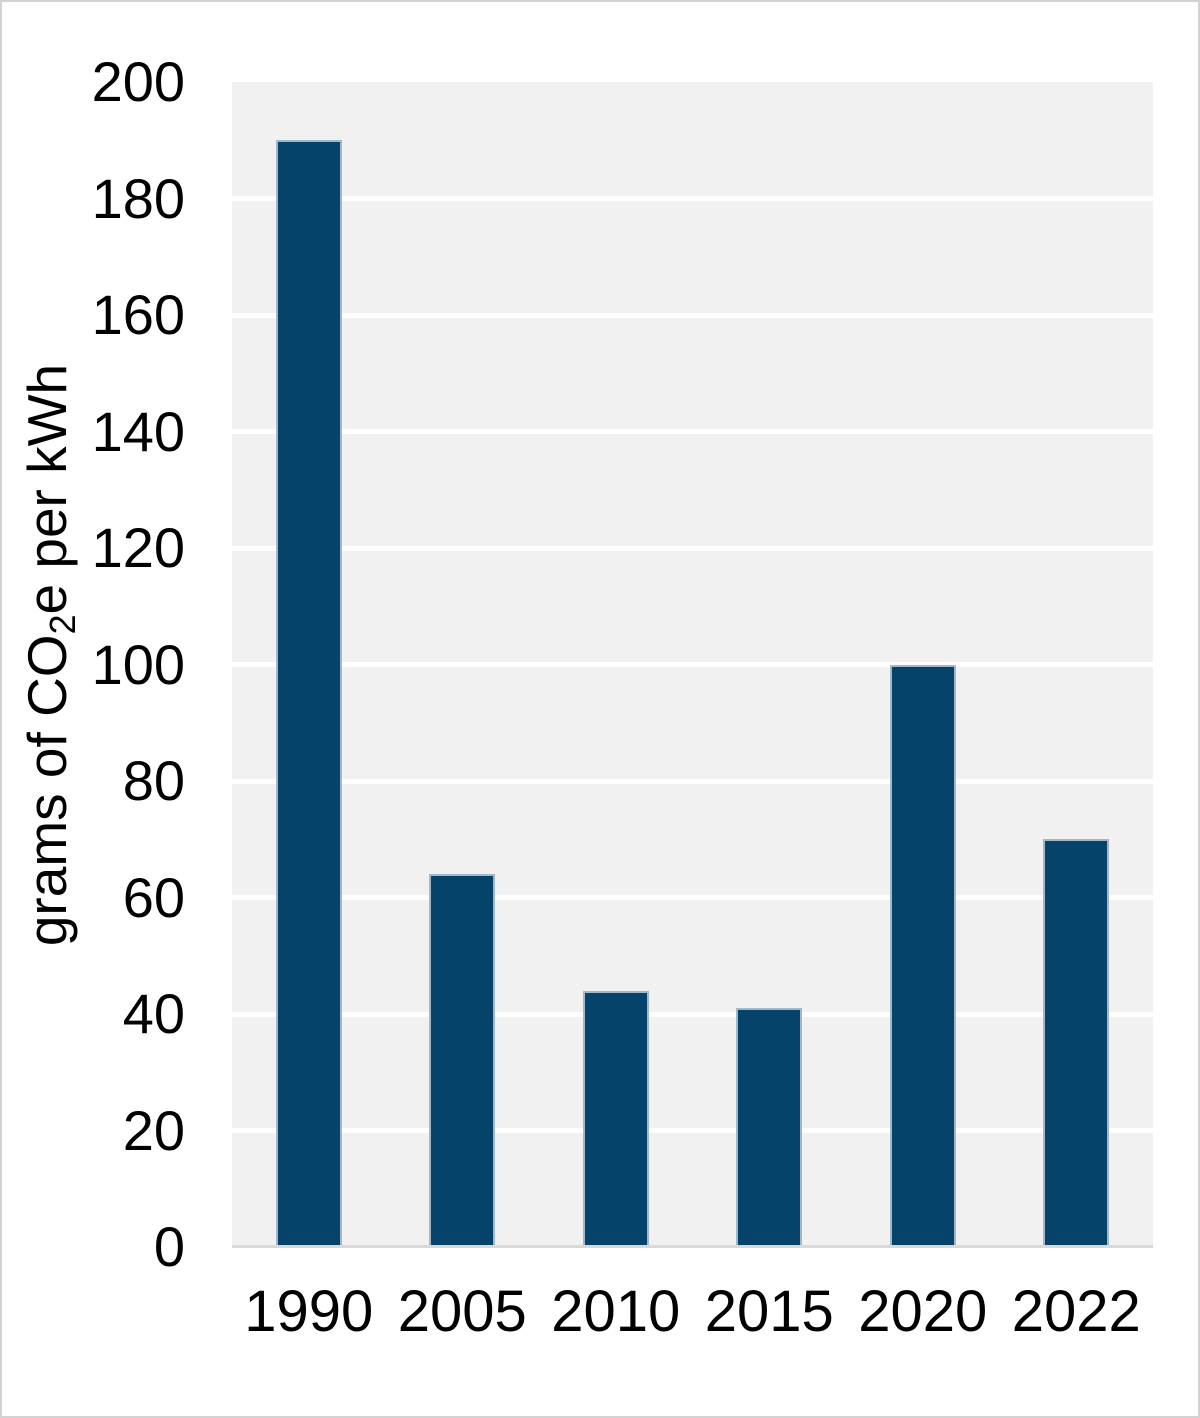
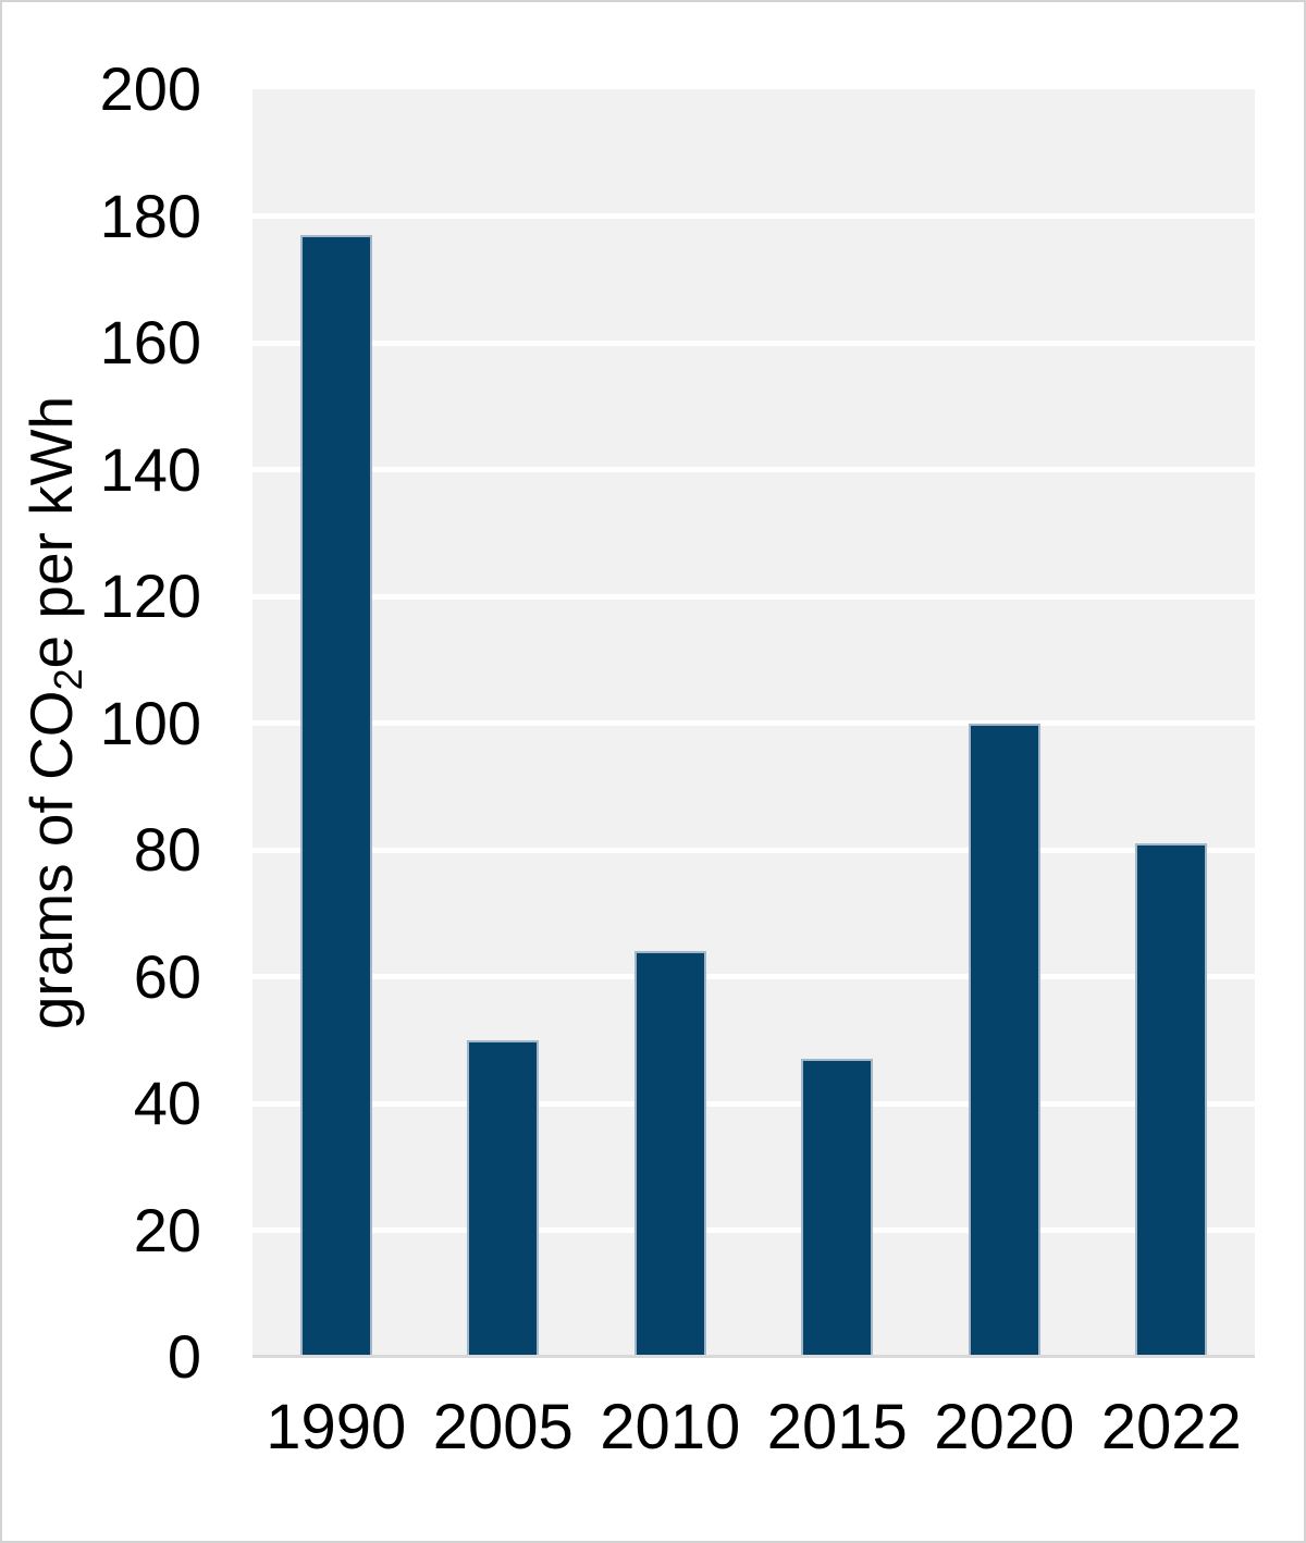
1990: 190 -> 177
2005: 64 -> 50
2010: 44 -> 64
2015: 41 -> 47
2022: 70 -> 81
